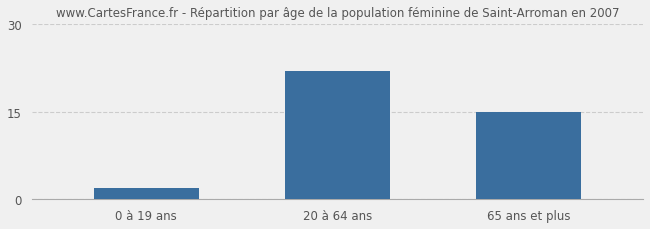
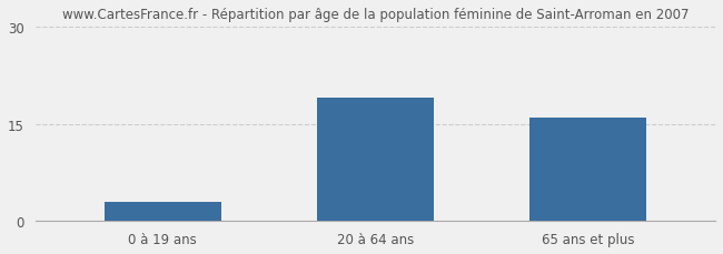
0 à 19 ans: 2 -> 3
20 à 64 ans: 22 -> 19
65 ans et plus: 15 -> 16
